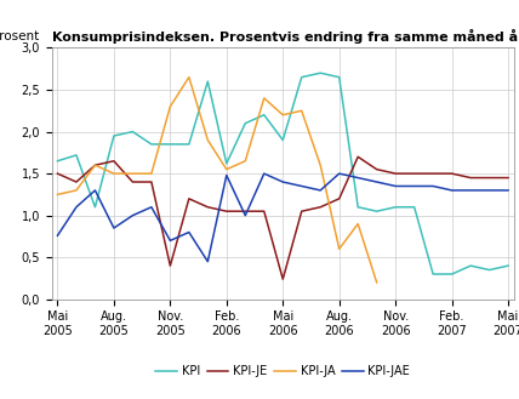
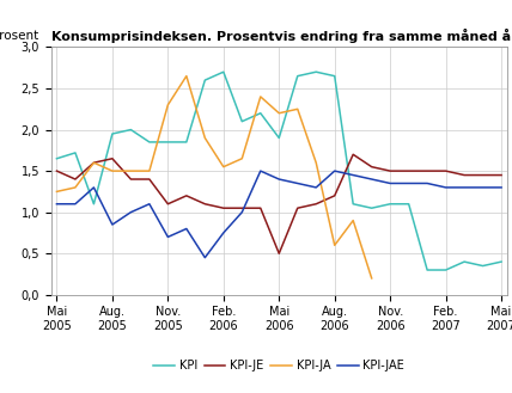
KPI-JAE/Mai 2005: 0,76 -> 1,10
KPI-JE/Nov. 2005: 0,40 -> 1,10
KPI/Feb. 2006: 1,62 -> 2,70
KPI-JAE/Feb. 2006: 1,48 -> 0,75
KPI-JE/Mai 2006: 0,24 -> 0,50
